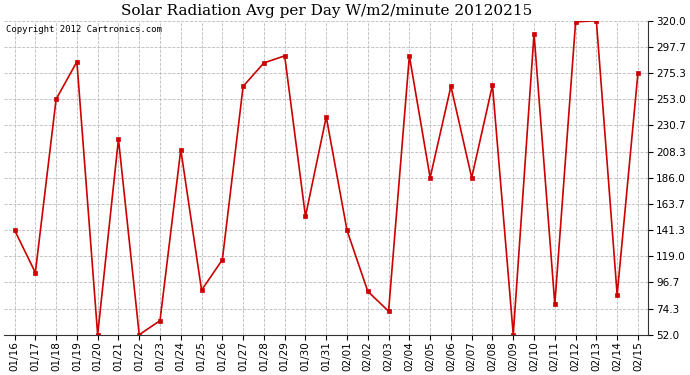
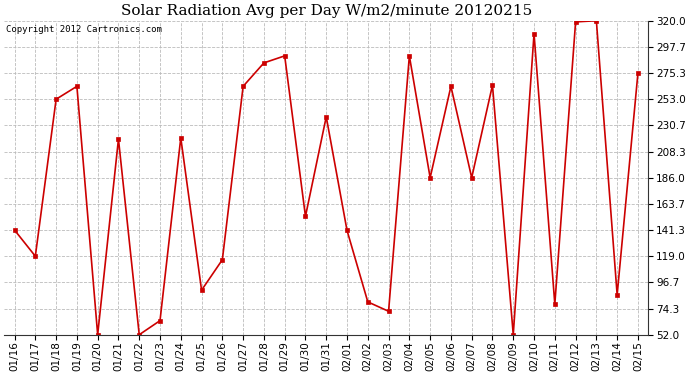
01/17: 105 -> 119
01/19: 285 -> 264
01/24: 210 -> 220
02/02: 89 -> 80
